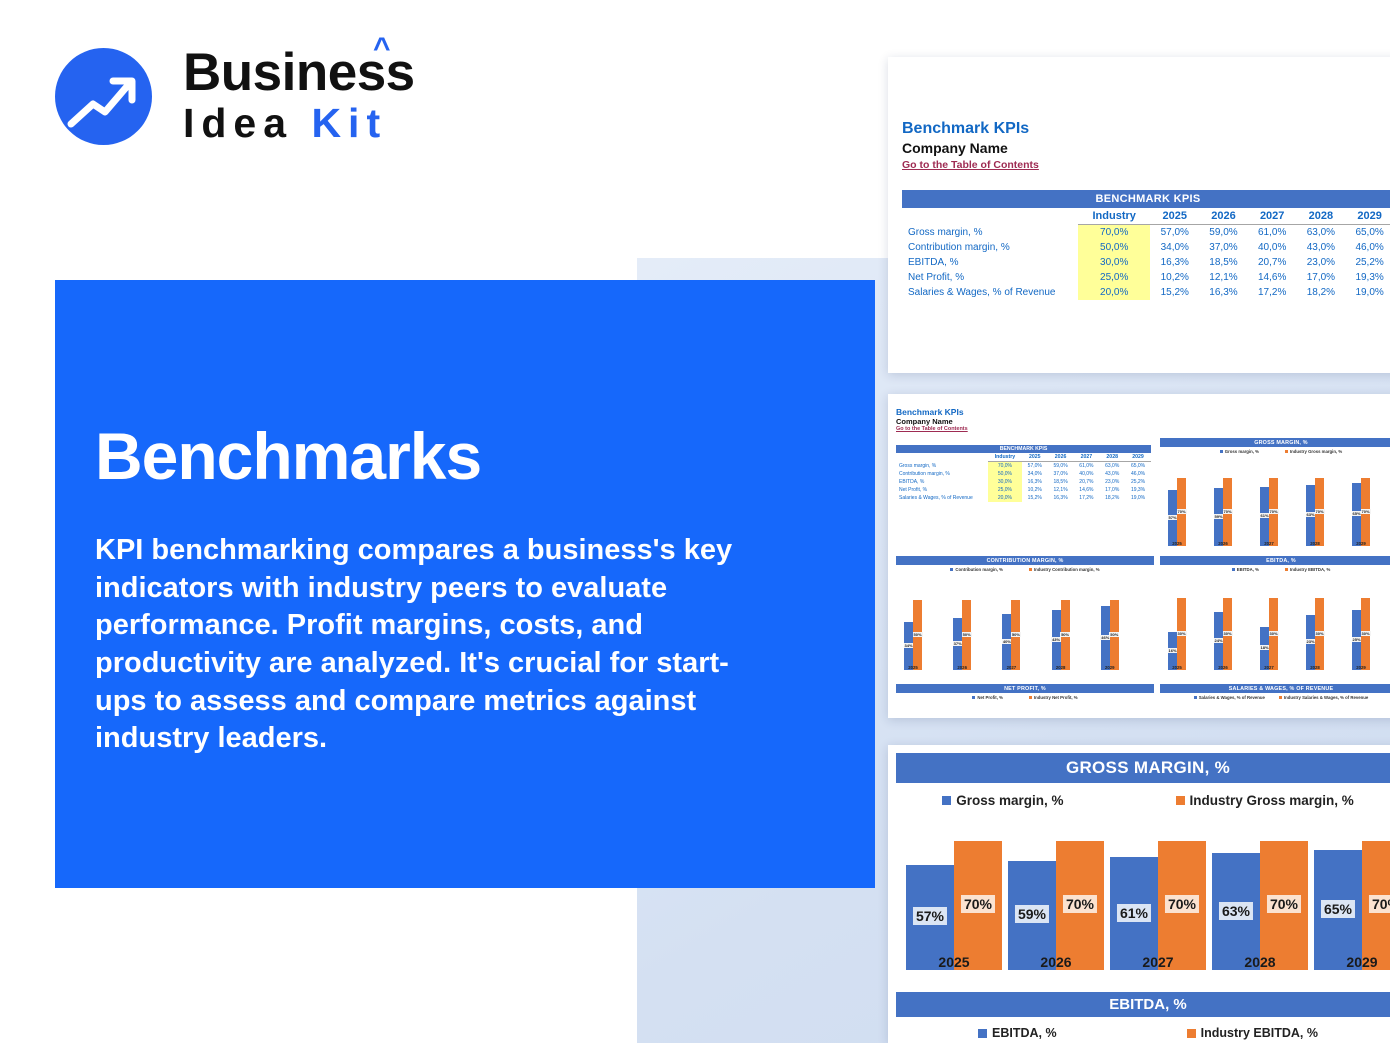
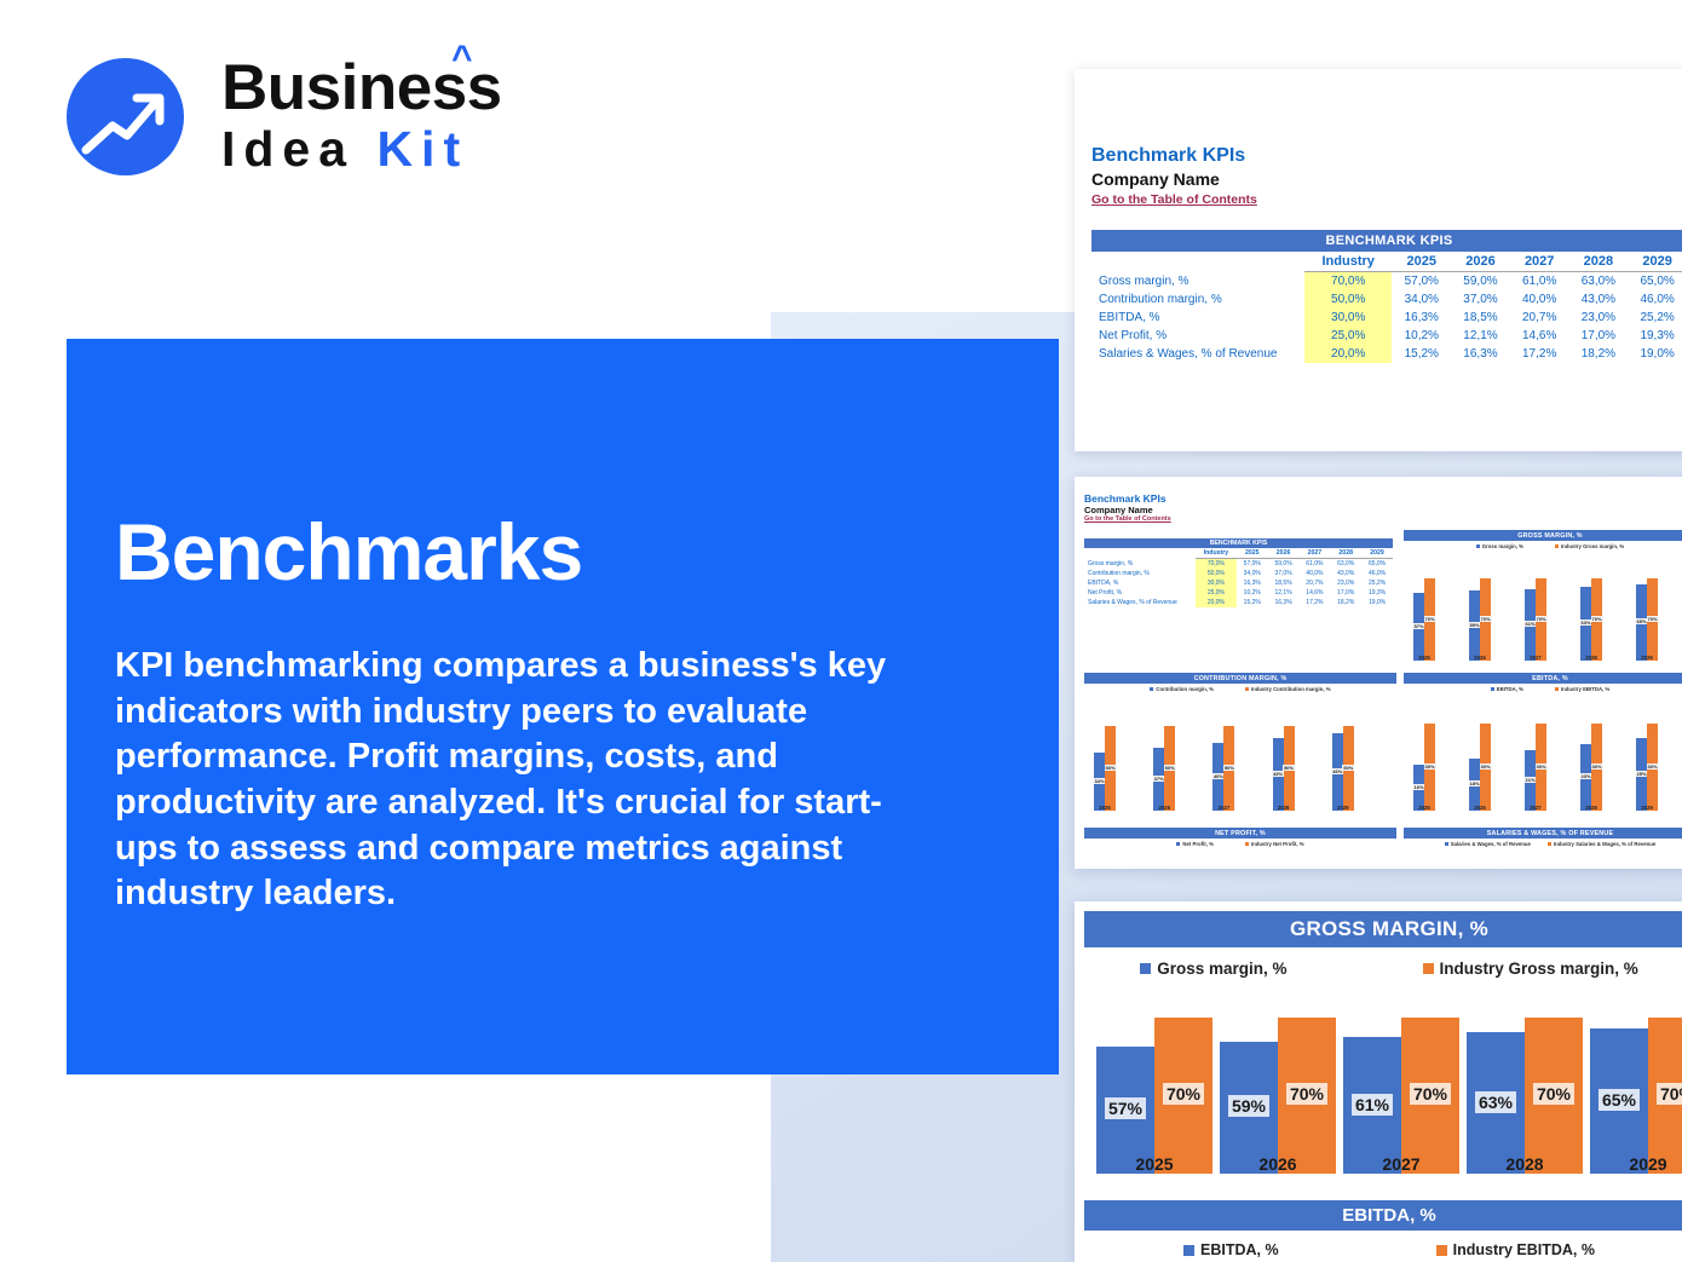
EBITDA, %/EBITDA, %/2026: 24% -> 18%
EBITDA, %/EBITDA, %/2027: 18% -> 21%
